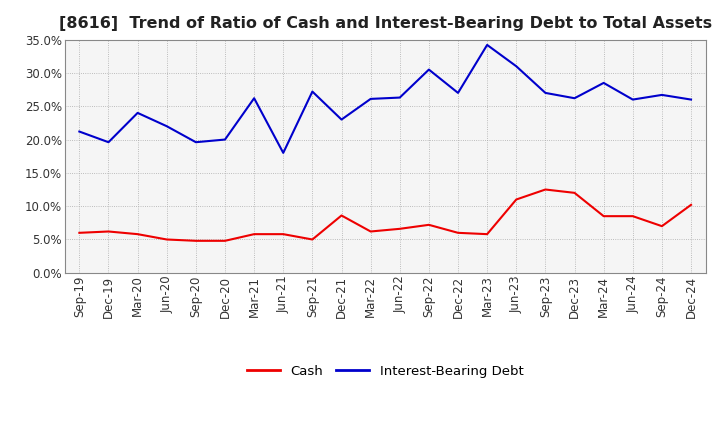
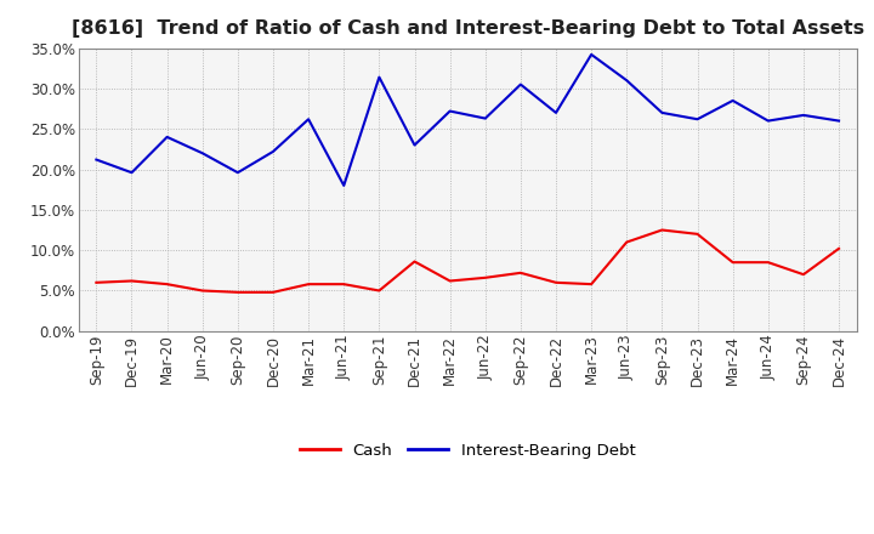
Interest-Bearing Debt/Dec-20: 20.0% -> 22.2%
Interest-Bearing Debt/Sep-21: 27.2% -> 31.4%
Interest-Bearing Debt/Mar-22: 26.1% -> 27.2%
